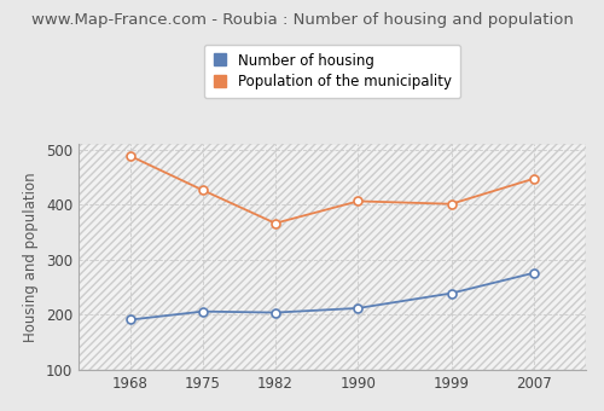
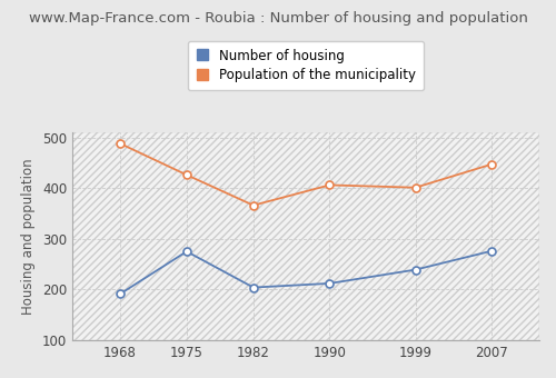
Number of housing/1975: 206 -> 275
